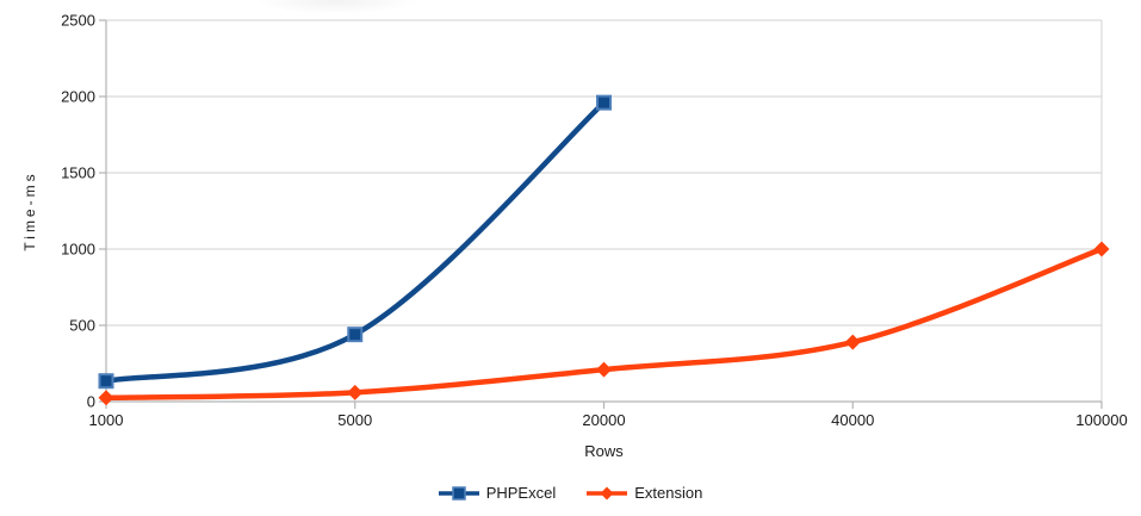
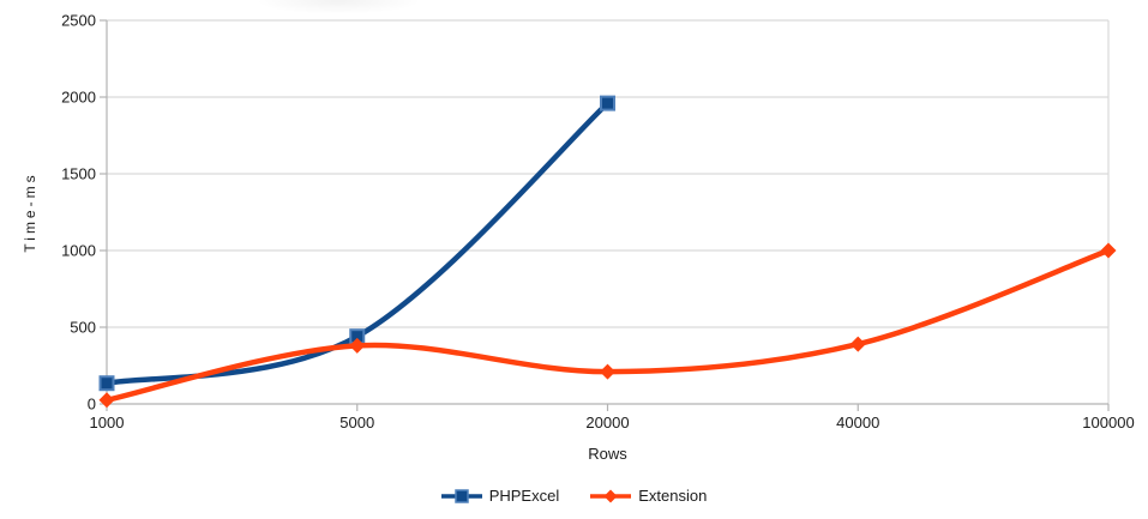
Extension/5000: 60 -> 380
